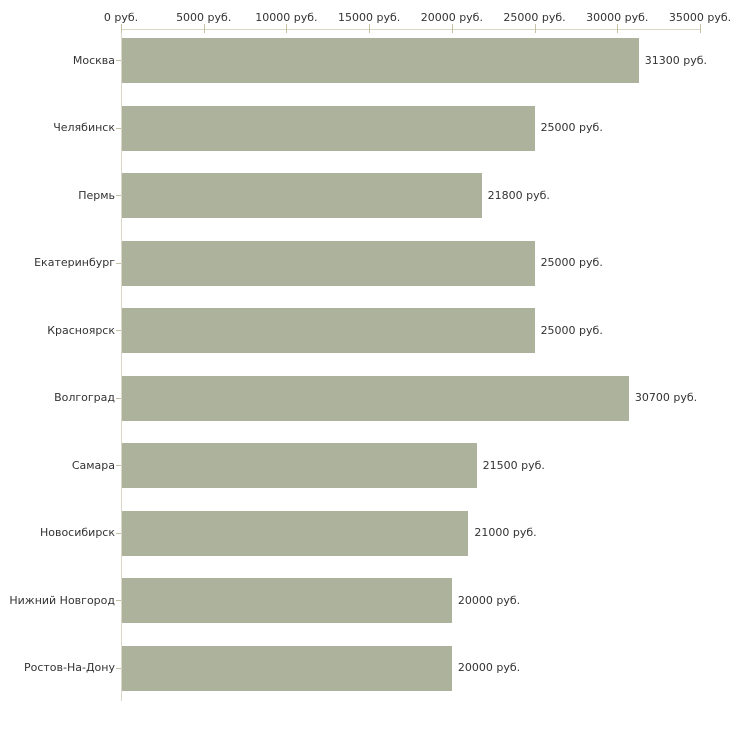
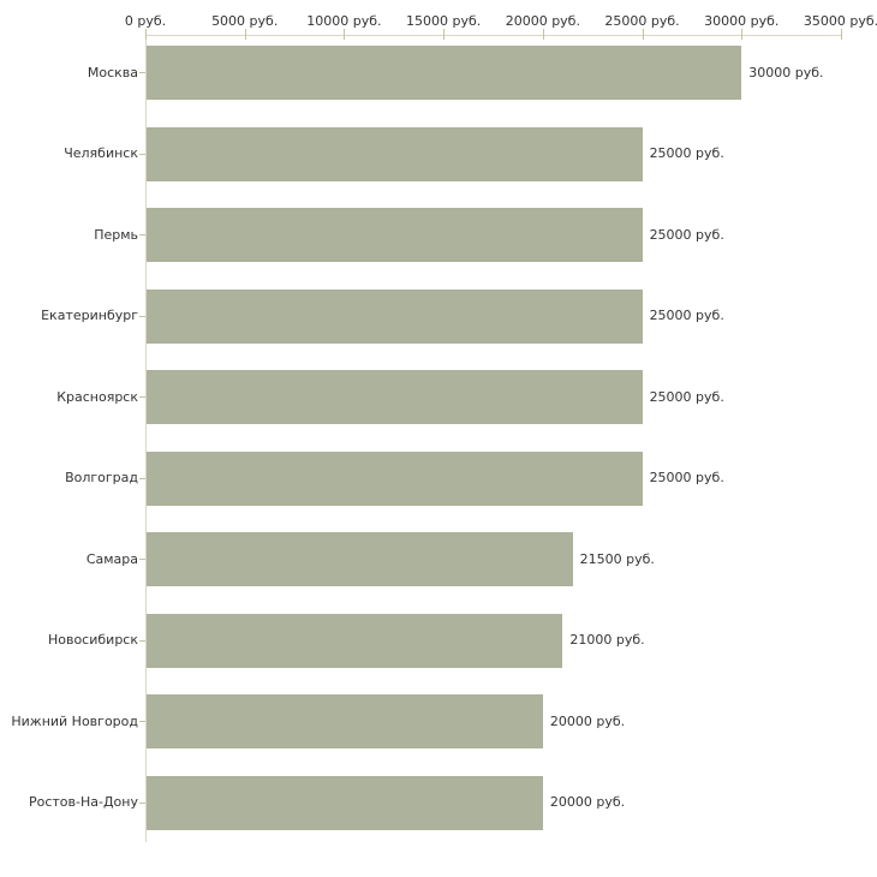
Москва: 31300 -> 30000
Пермь: 21800 -> 25000
Волгоград: 30700 -> 25000
